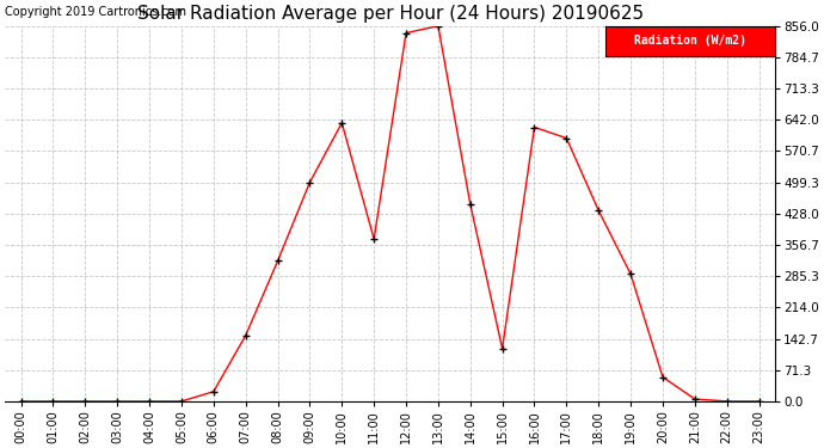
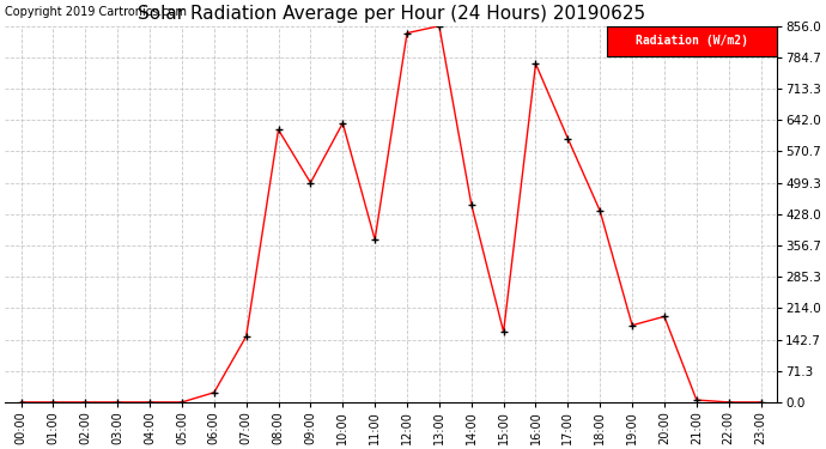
08:00: 320 -> 620
15:00: 120 -> 160
16:00: 625 -> 770
19:00: 290 -> 175
20:00: 55 -> 195
